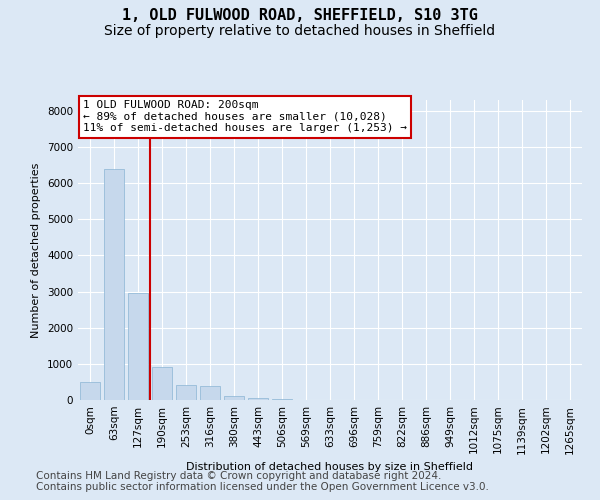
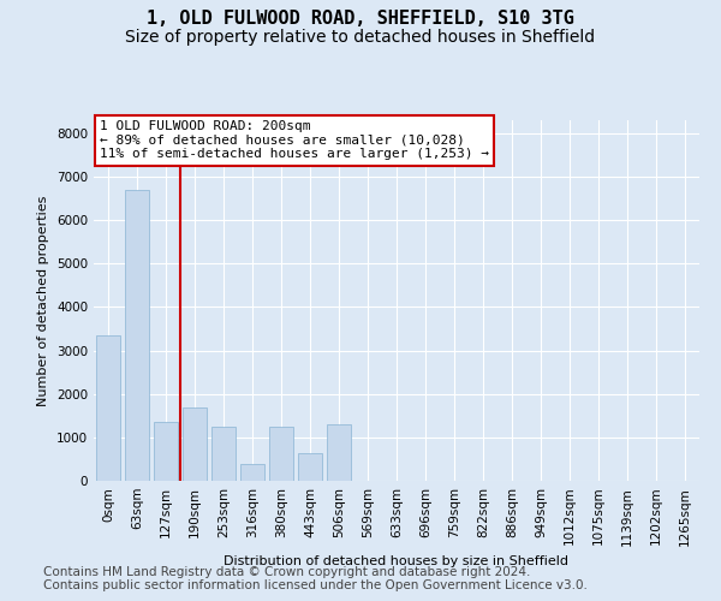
0sqm: 500 -> 3350
63sqm: 6400 -> 6700
127sqm: 2950 -> 1350
190sqm: 900 -> 1700
253sqm: 420 -> 1250
380sqm: 120 -> 1250
443sqm: 60 -> 650
506sqm: 20 -> 1300
